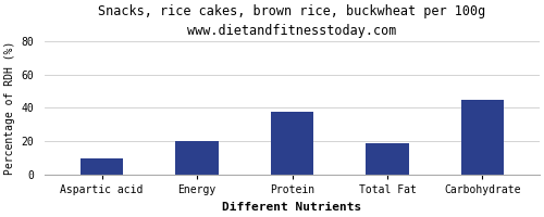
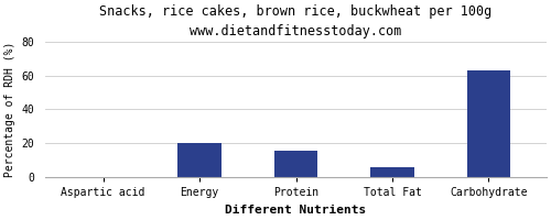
Aspartic acid: 10 -> 0
Protein: 38 -> 16
Total Fat: 19 -> 6
Carbohydrate: 45 -> 63
